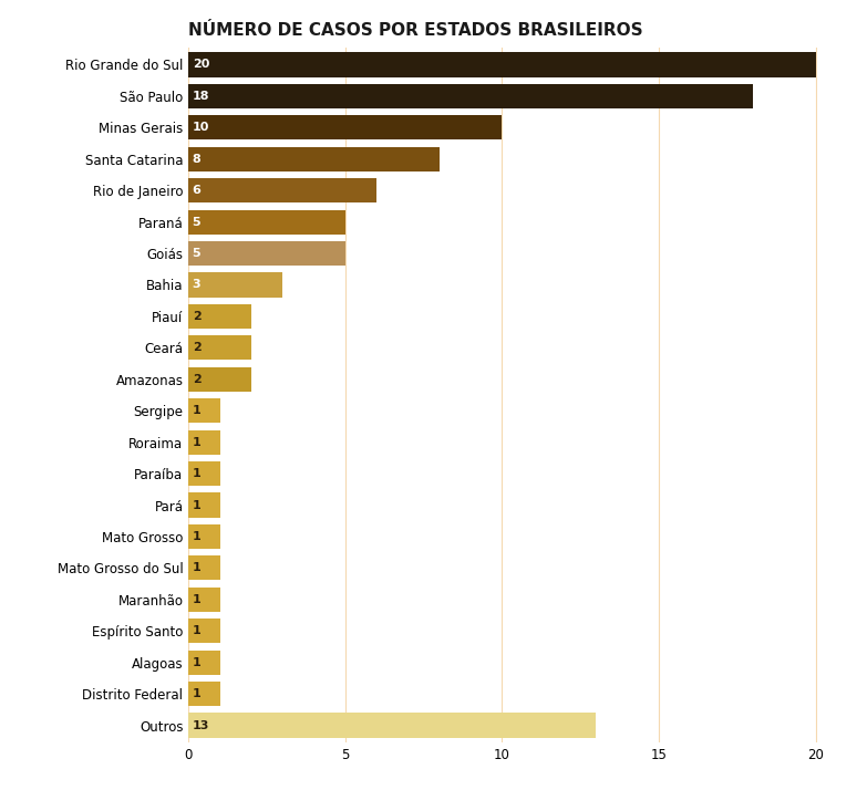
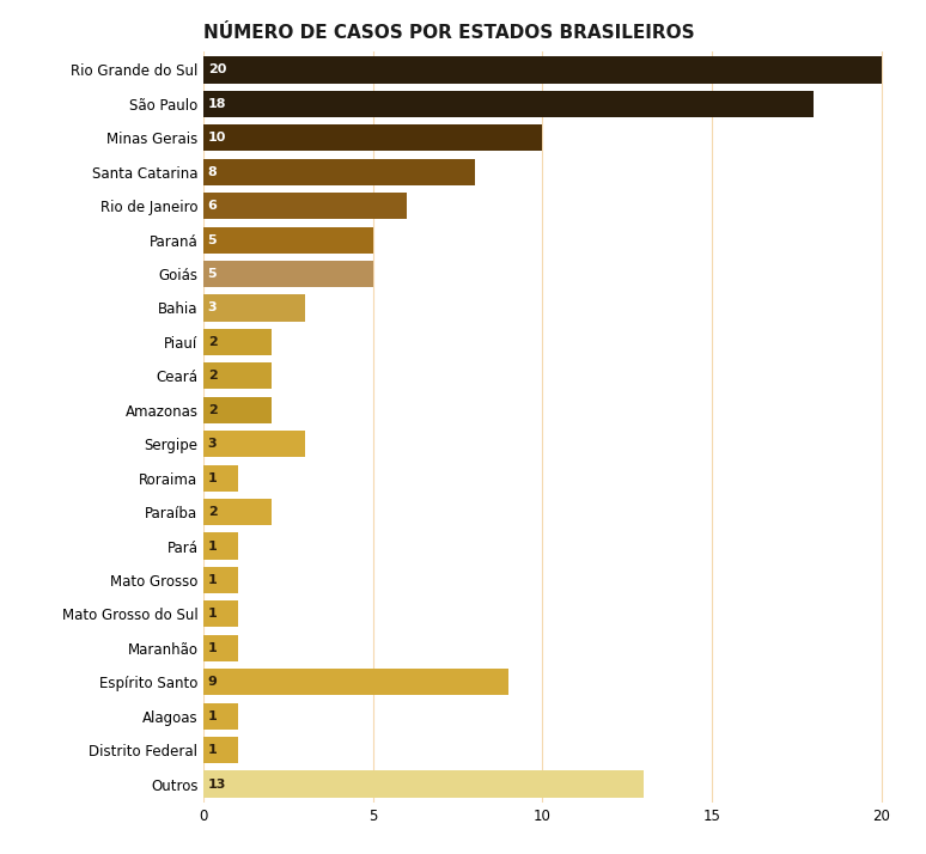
Sergipe: 1 -> 3
Paraíba: 1 -> 2
Espírito Santo: 1 -> 9
